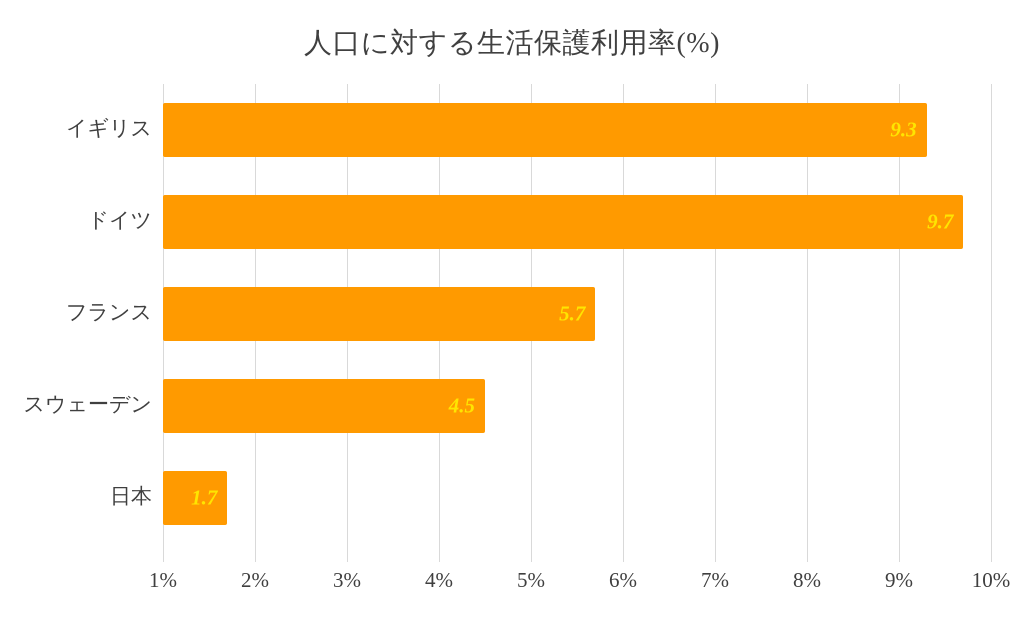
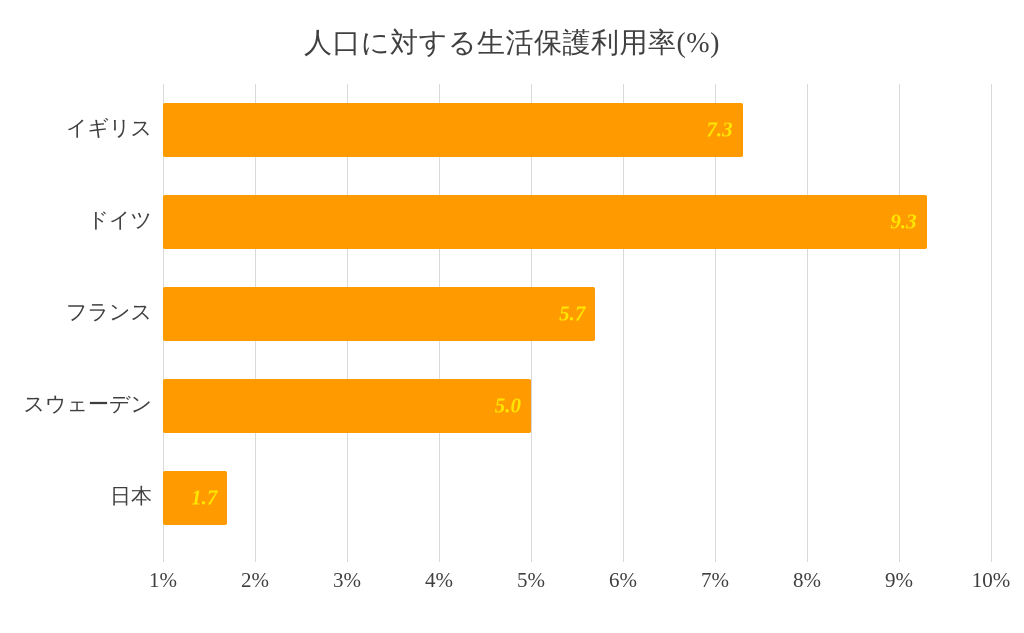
イギリス: 9.3 -> 7.3
ドイツ: 9.7 -> 9.3
スウェーデン: 4.5 -> 5.0
